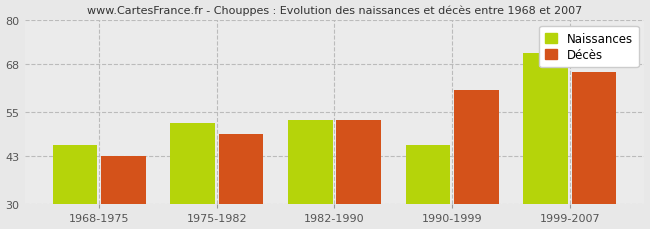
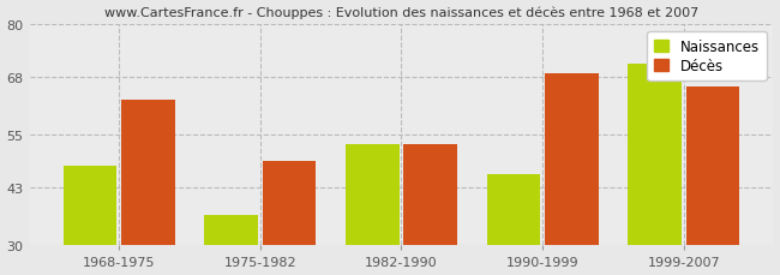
Naissances/1968-1975: 46 -> 48
Décès/1968-1975: 43 -> 63
Naissances/1975-1982: 52 -> 37
Décès/1990-1999: 61 -> 69
